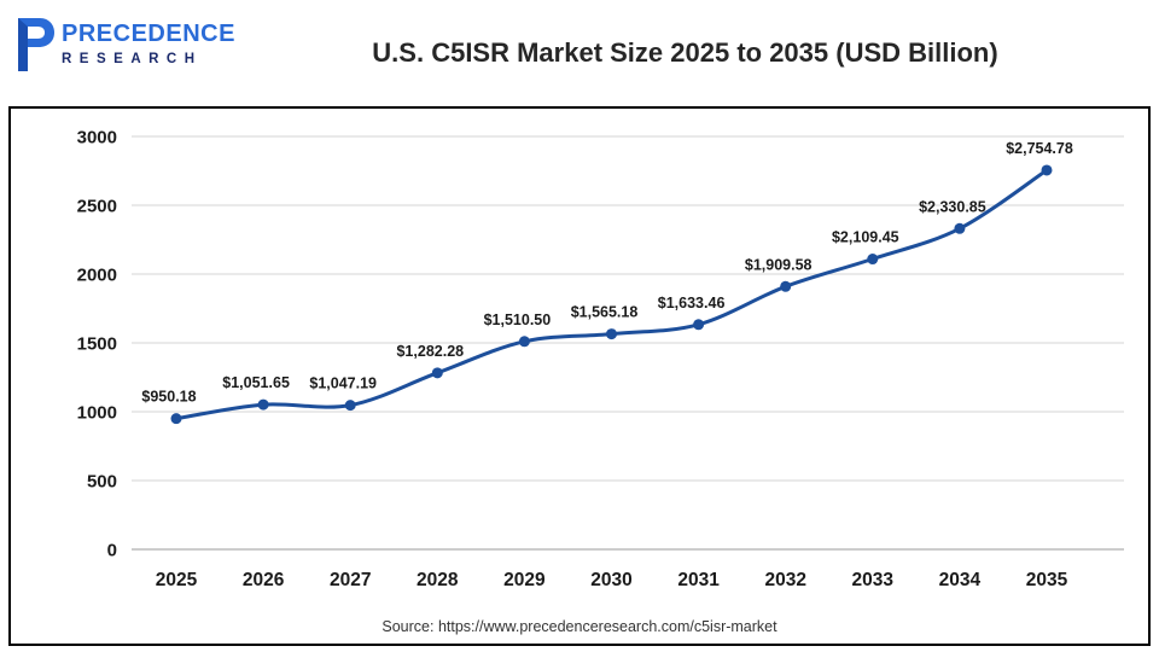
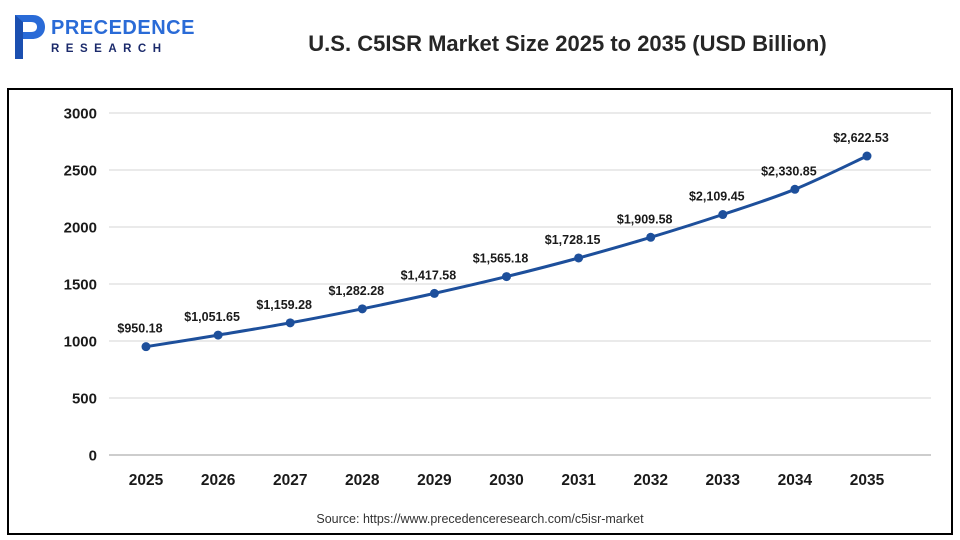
2027: $1,047.19 -> $1,159.28
2029: $1,510.50 -> $1,417.58
2031: $1,633.46 -> $1,728.15
2035: $2,754.78 -> $2,622.53
